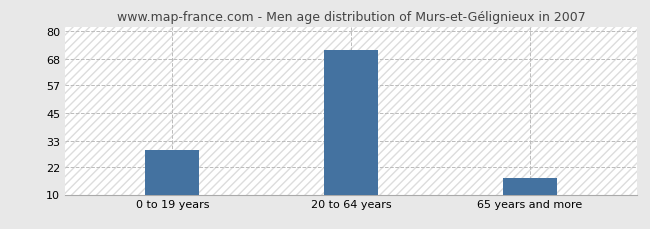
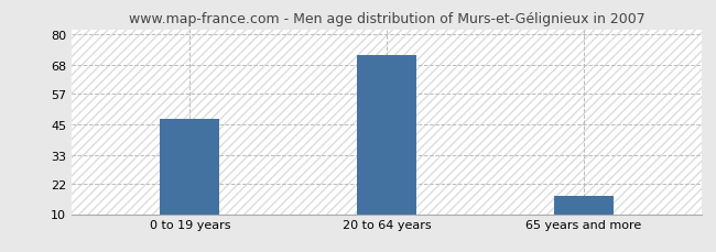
0 to 19 years: 29 -> 47
